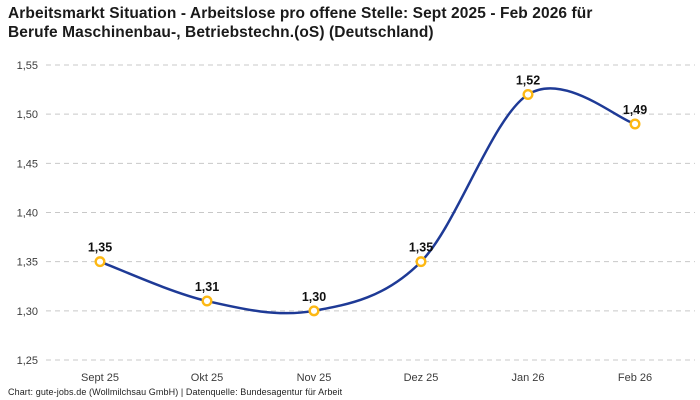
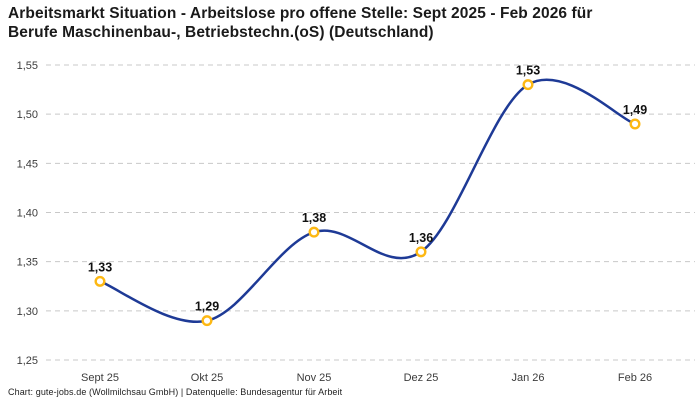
Sept 25: 1,35 -> 1,33
Okt 25: 1,31 -> 1,29
Nov 25: 1,30 -> 1,38
Dez 25: 1,35 -> 1,36
Jan 26: 1,52 -> 1,53
